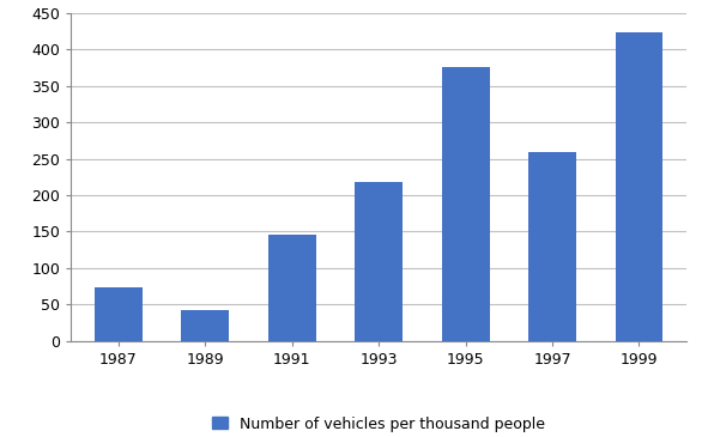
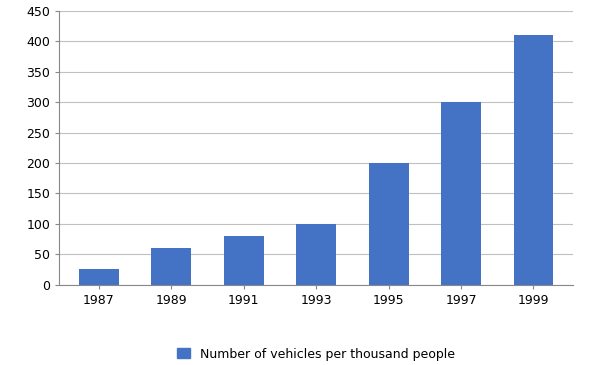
1987: 74 -> 25
1989: 42 -> 60
1991: 146 -> 80
1993: 218 -> 100
1995: 376 -> 200
1997: 260 -> 300
1999: 424 -> 410
